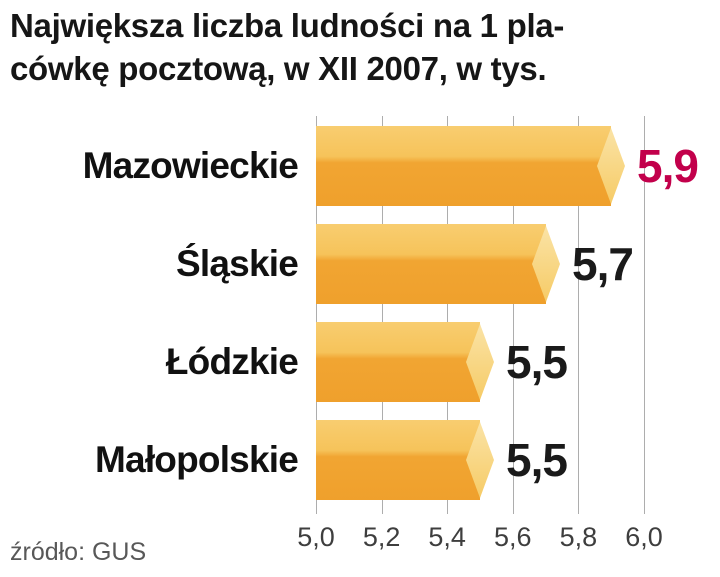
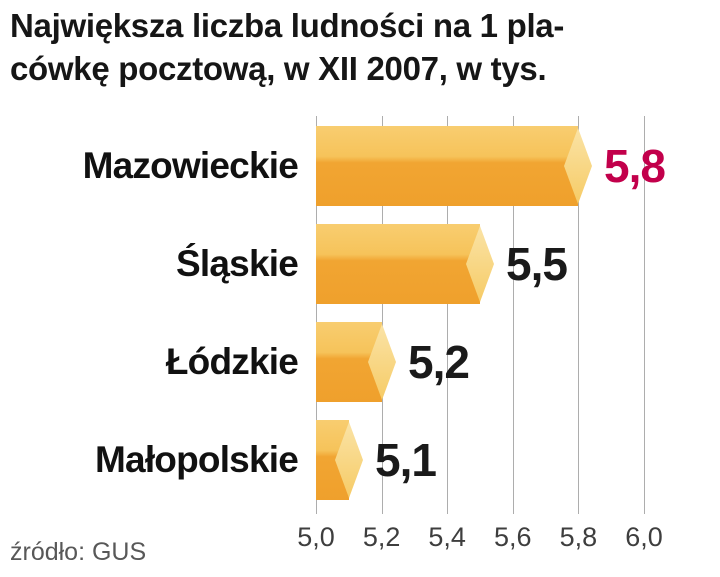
Mazowieckie: 5,9 -> 5,8
Śląskie: 5,7 -> 5,5
Łódzkie: 5,5 -> 5,2
Małopolskie: 5,5 -> 5,1
